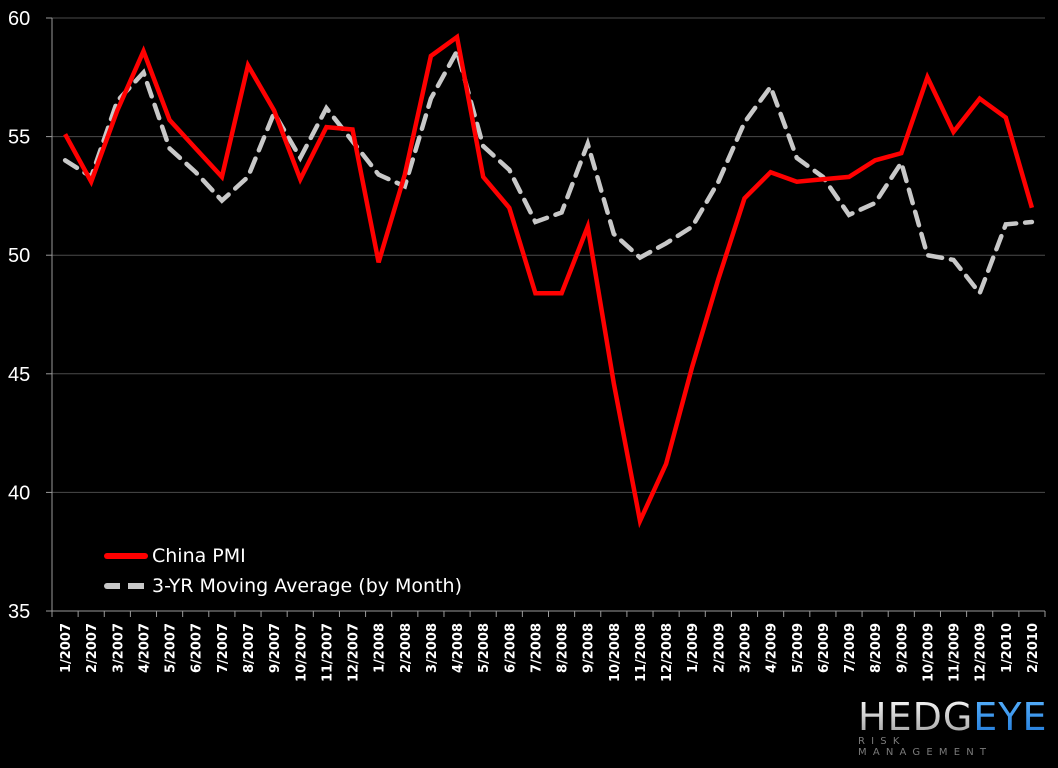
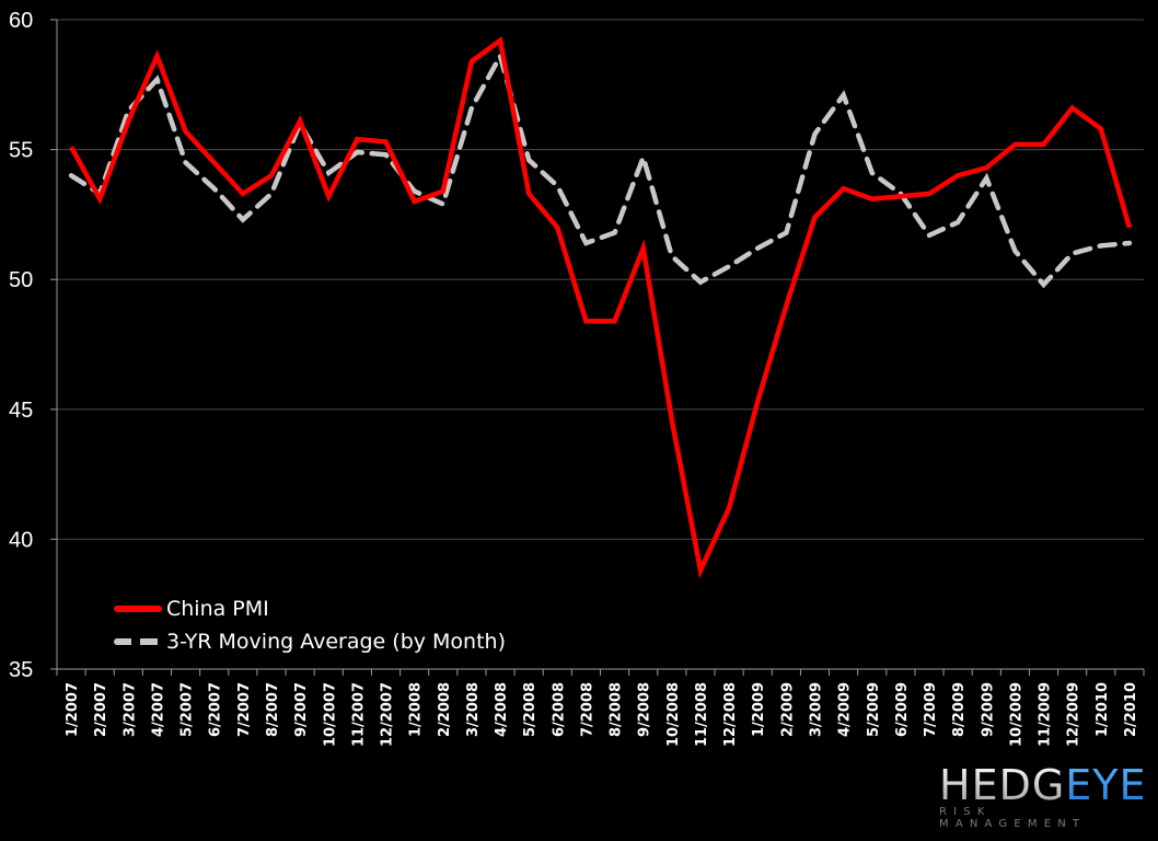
China PMI/8/2007: 58.0 -> 54.0
3-YR Moving Average (by Month)/11/2007: 56.2 -> 54.9
China PMI/1/2008: 49.7 -> 53.0
3-YR Moving Average (by Month)/2/2009: 53.1 -> 51.8
China PMI/10/2009: 57.5 -> 55.2
3-YR Moving Average (by Month)/10/2009: 50.0 -> 51.1
3-YR Moving Average (by Month)/12/2009: 48.4 -> 51.0
